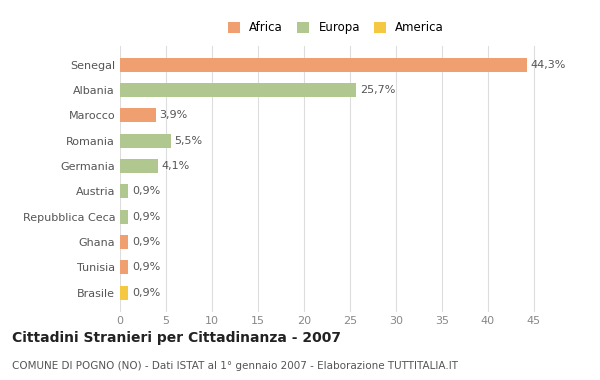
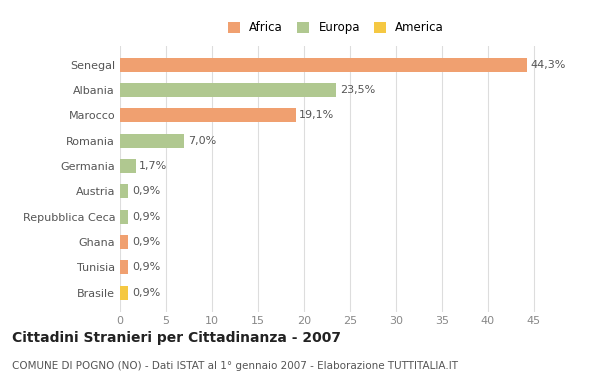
Albania: 25,7% -> 23,5%
Marocco: 3,9% -> 19,1%
Romania: 5,5% -> 7,0%
Germania: 4,1% -> 1,7%
